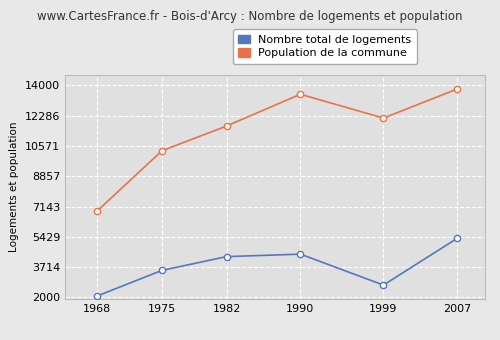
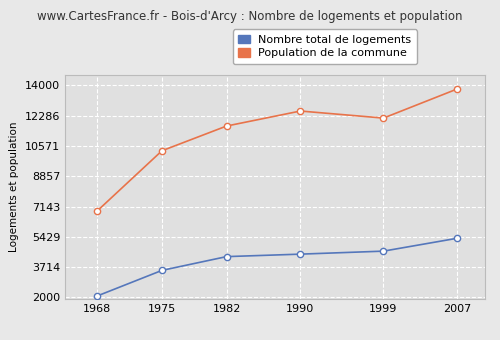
Population de la commune/1990: 13500 -> 12600
Nombre total de logements/1999: 2700 -> 4600
